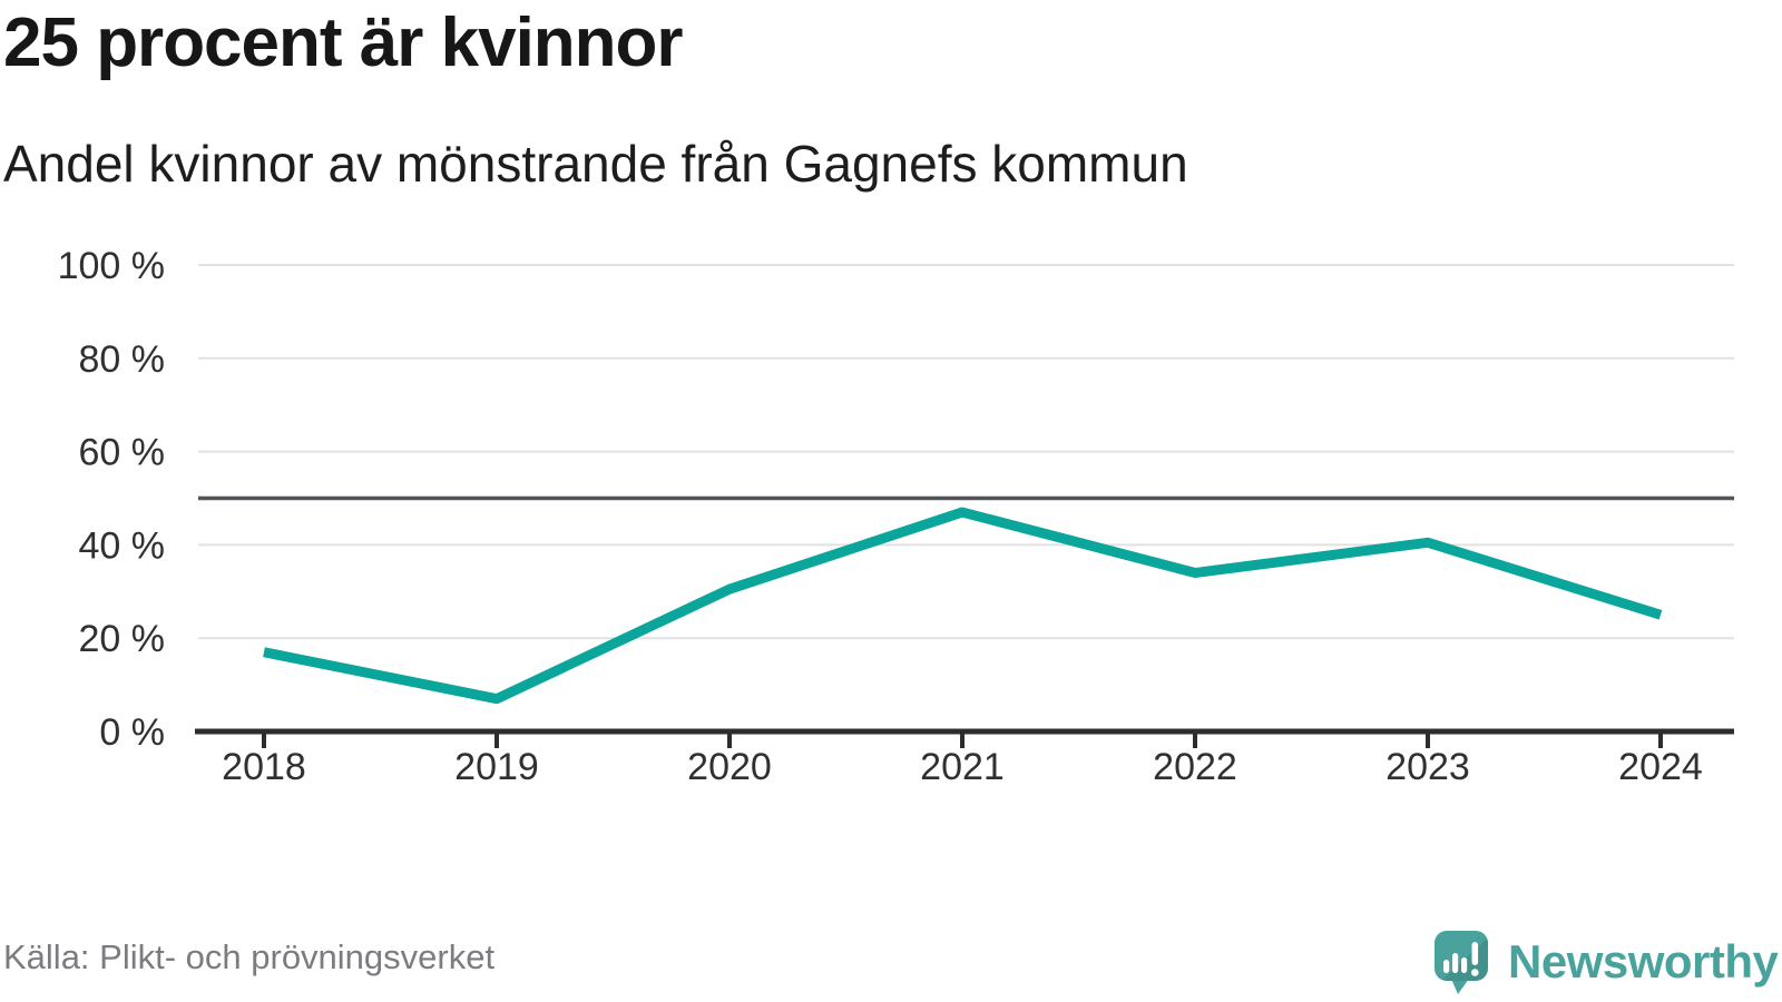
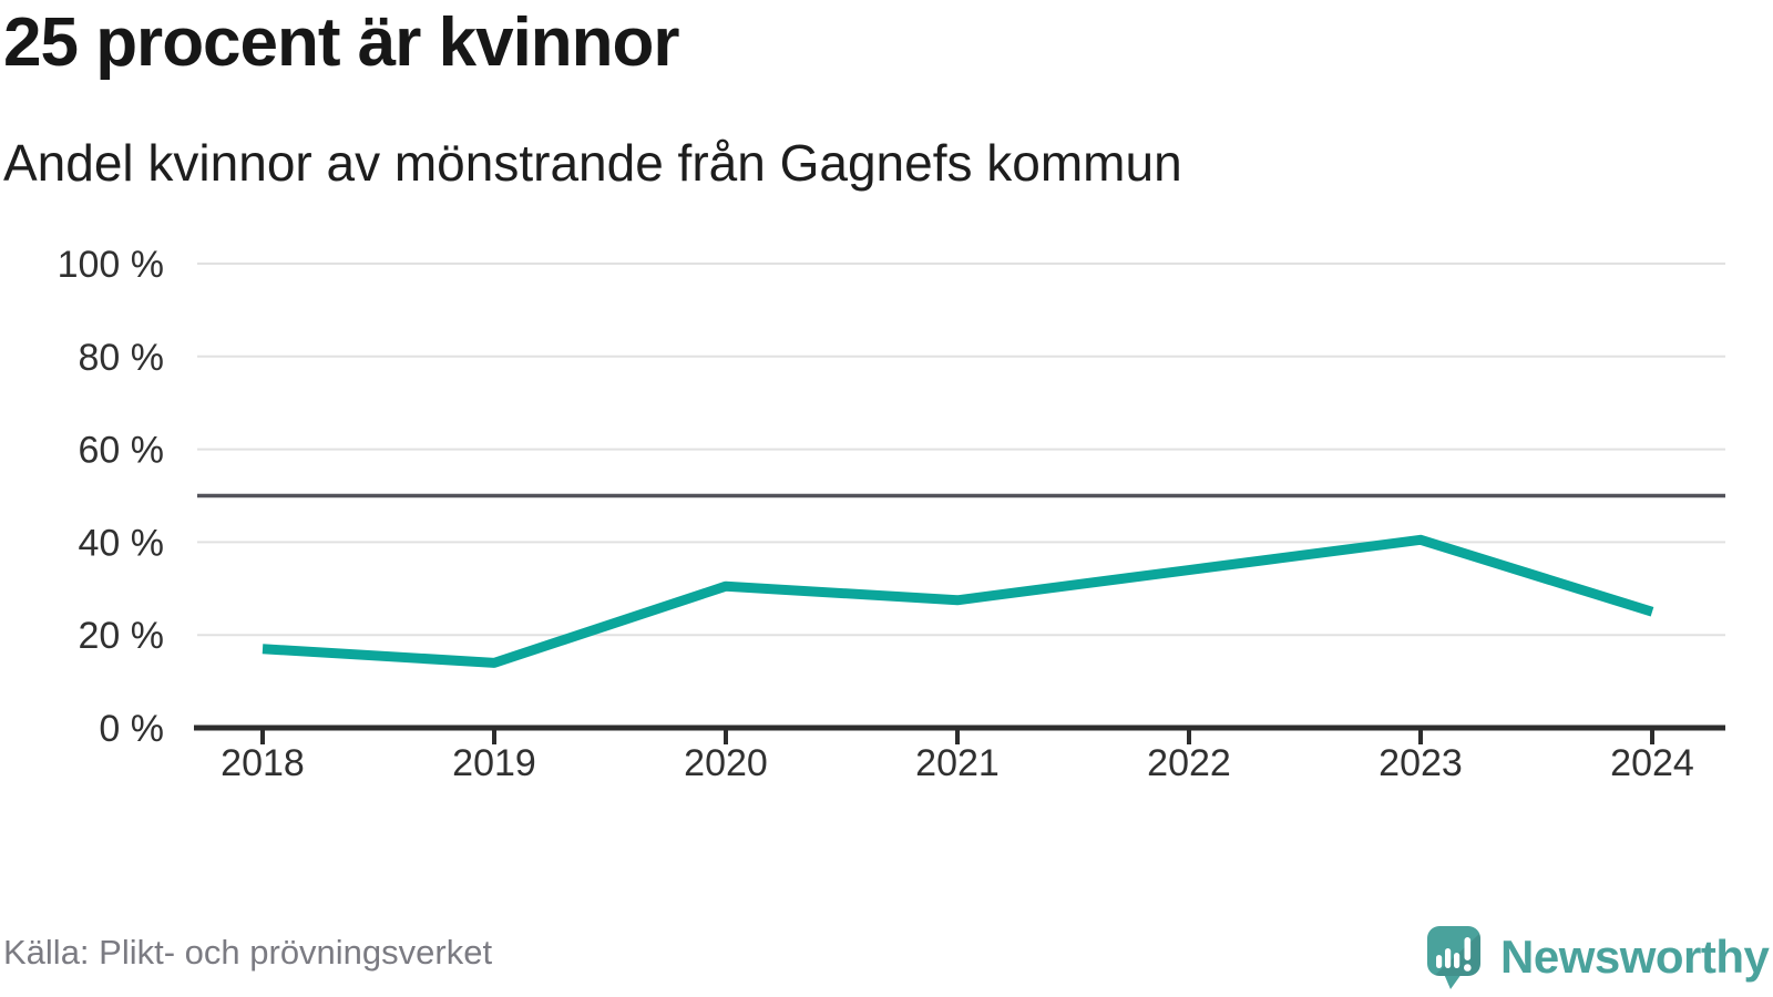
2019: 7% -> 14%
2021: 47% -> 28%
